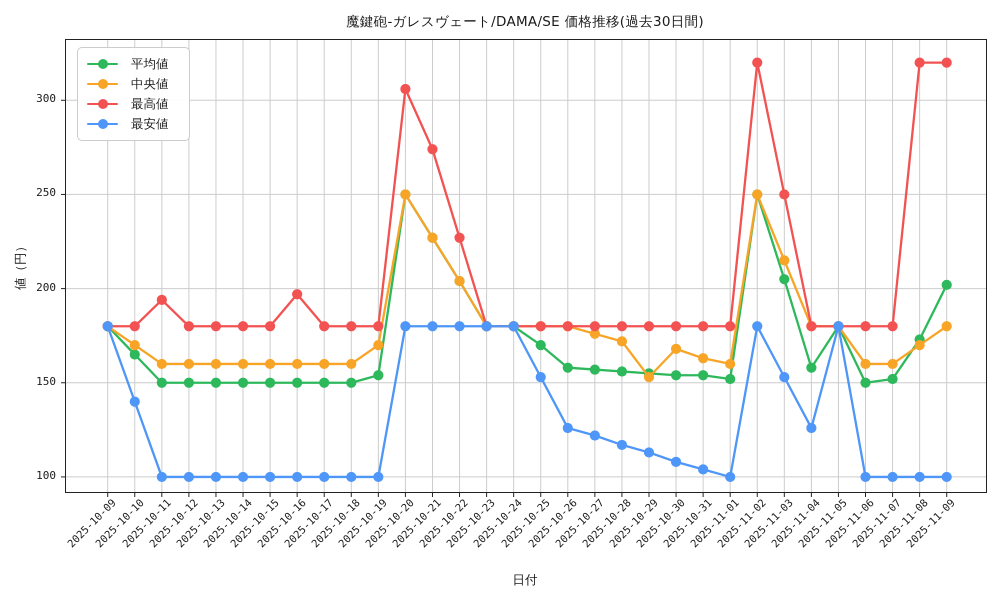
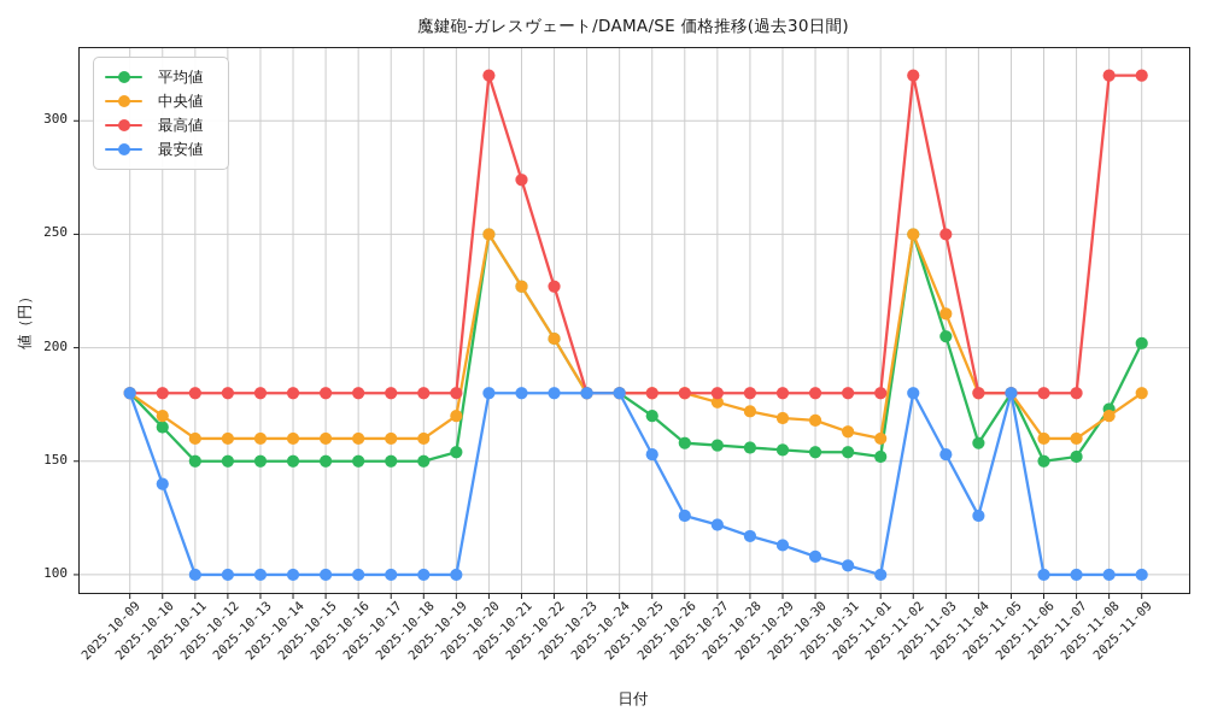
最高値/2025-10-11: 194 -> 180
最高値/2025-10-16: 197 -> 180
最高値/2025-10-20: 306 -> 320
中央値/2025-10-29: 153 -> 169
